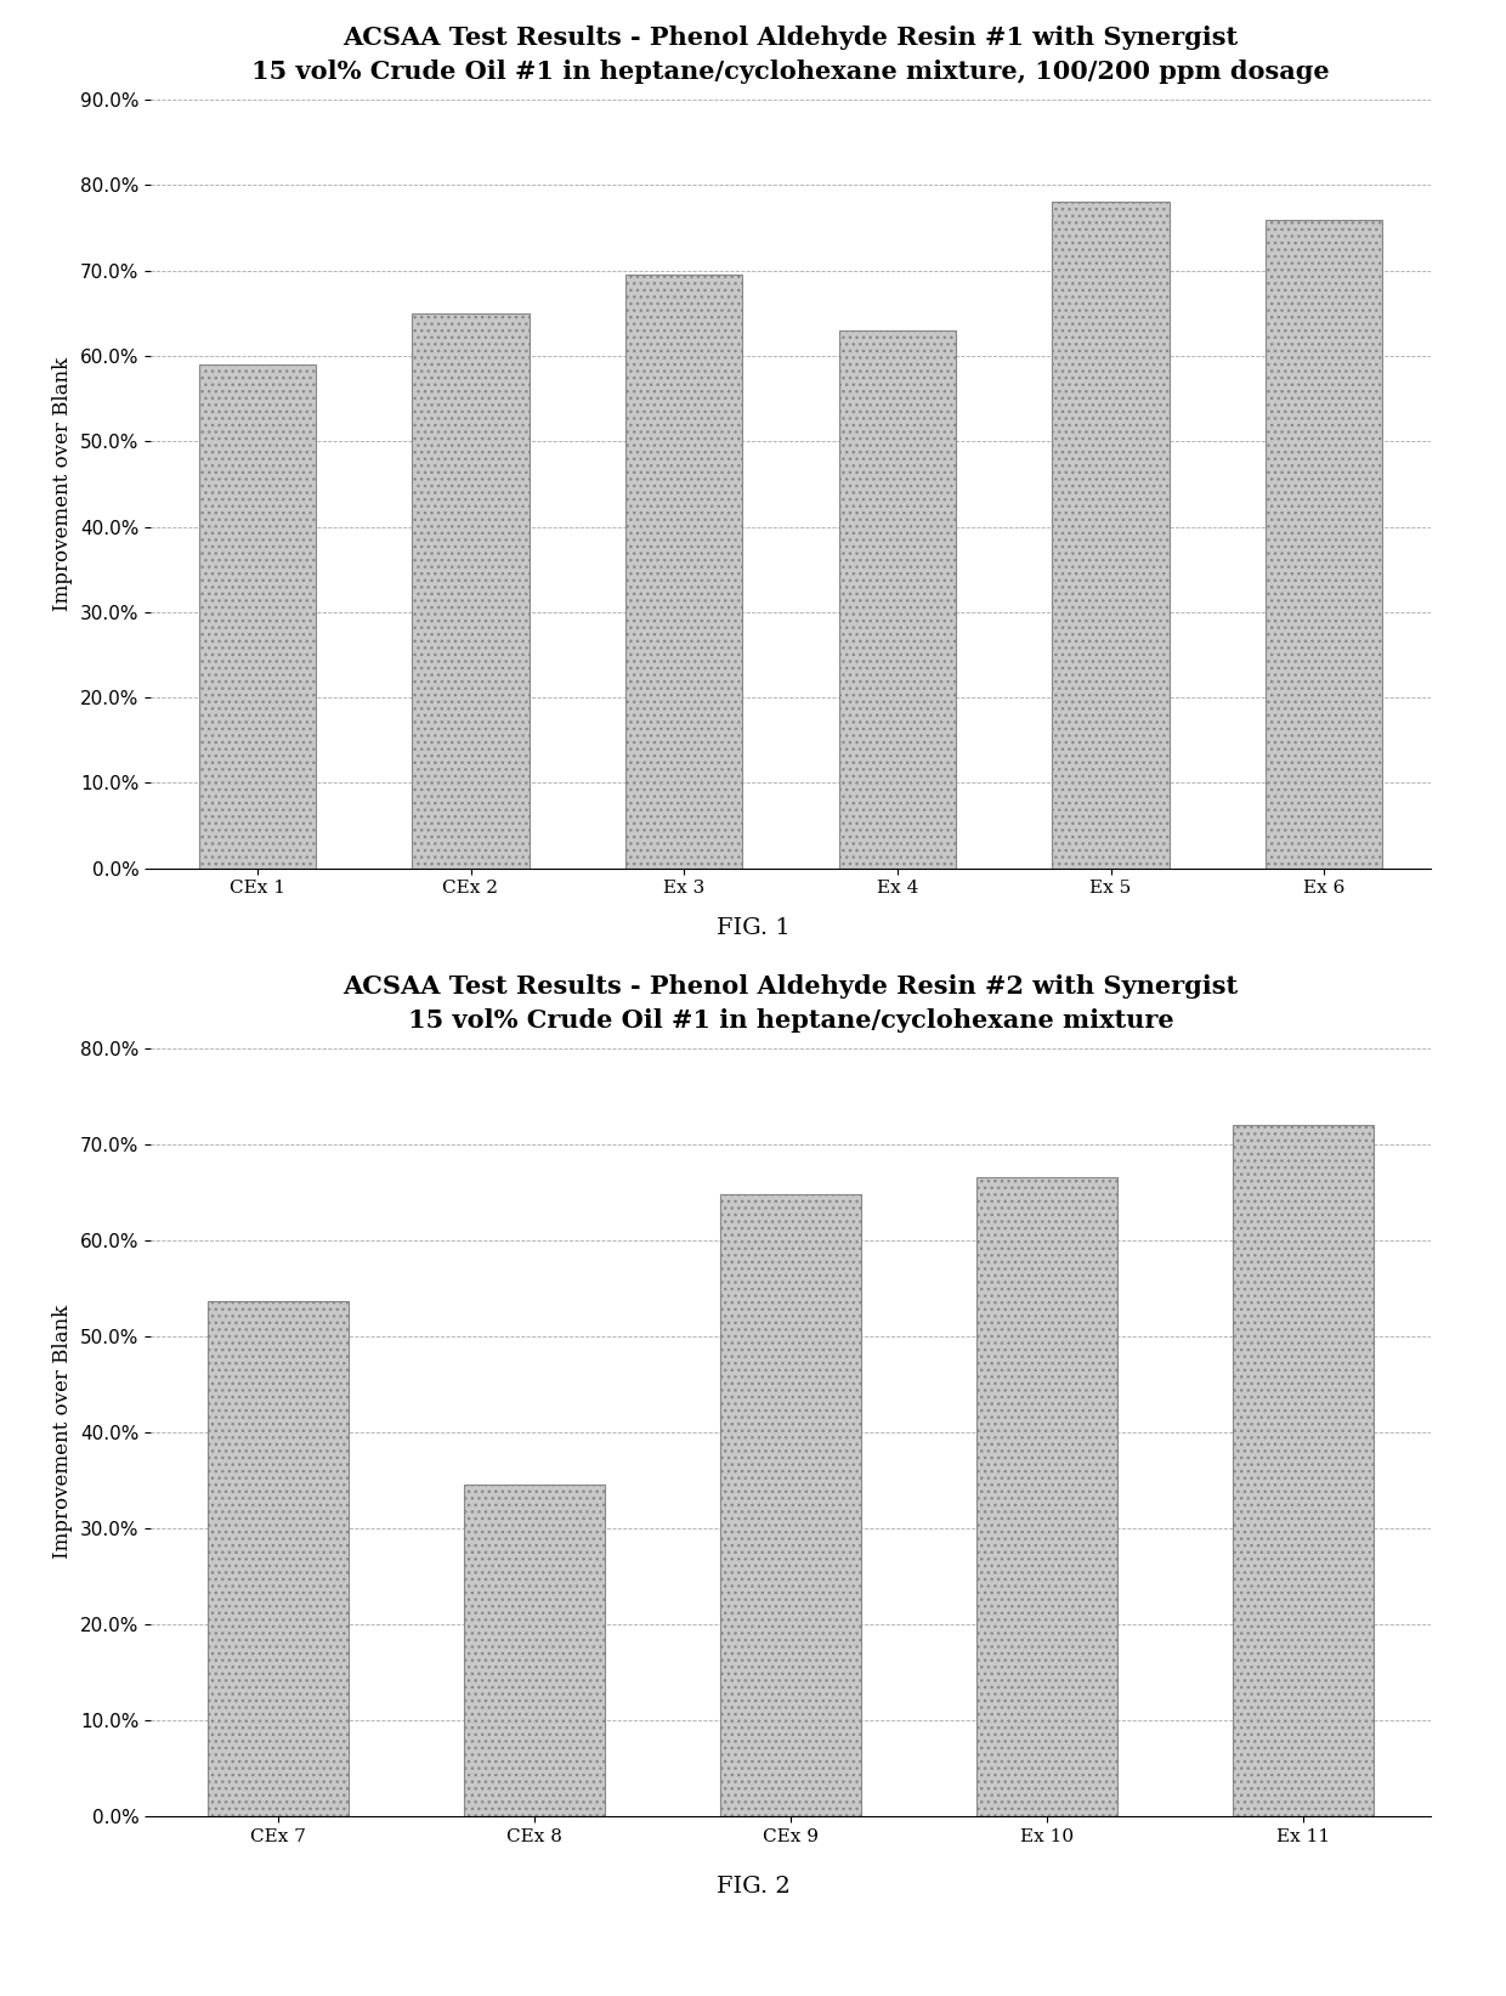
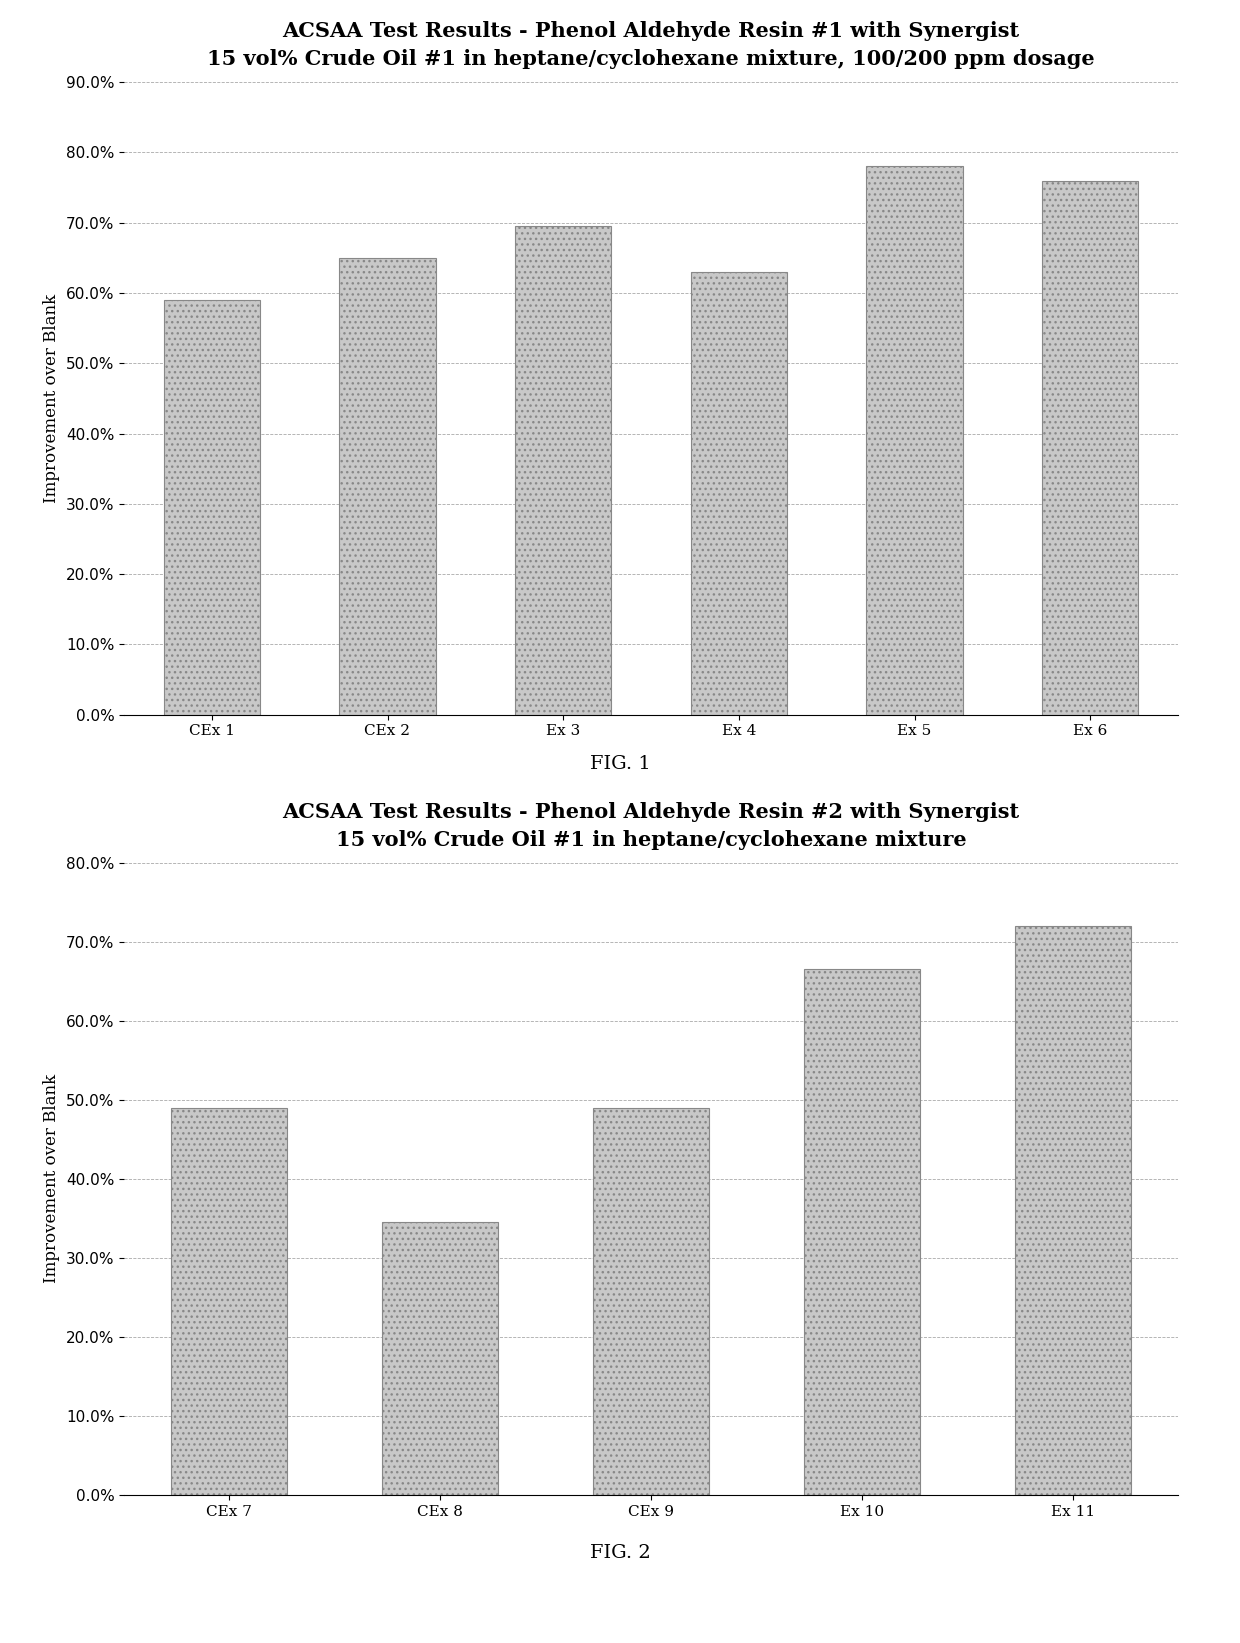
CEx 7: 53.6% -> 49.0%
CEx 9: 64.8% -> 49.0%
